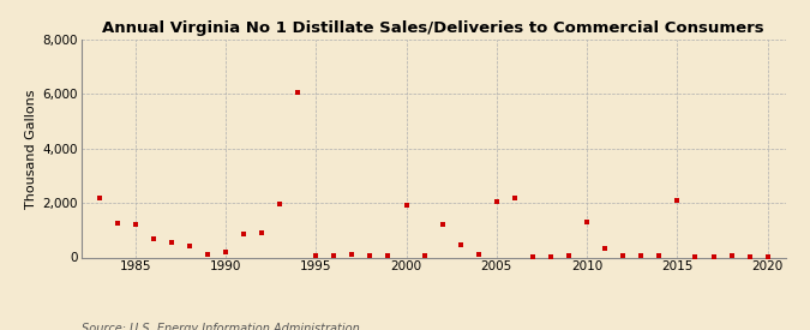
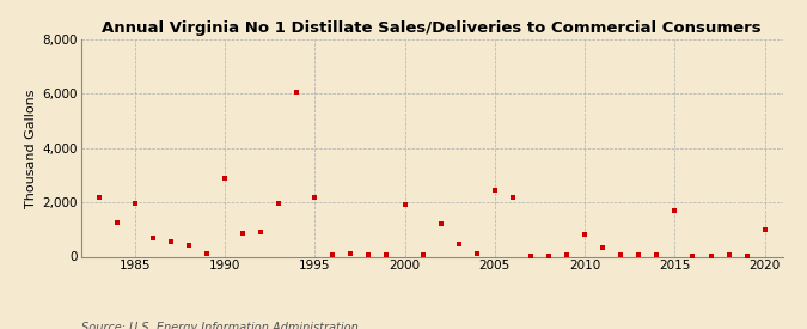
1985: 1,200 -> 1,950
1990: 200 -> 2,900
1995: 50 -> 2,200
2005: 2,050 -> 2,450
2010: 1,300 -> 800
2015: 2,100 -> 1,700
2020: 30 -> 1,000
